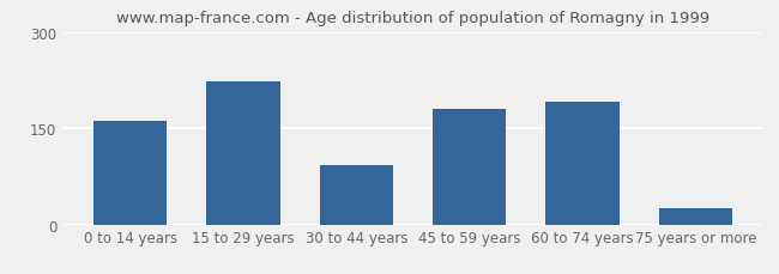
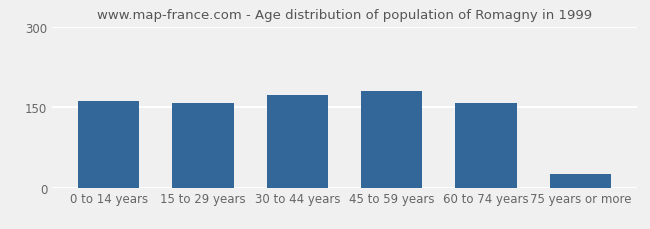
15 to 29 years: 222 -> 157
30 to 44 years: 92 -> 172
60 to 74 years: 192 -> 158
